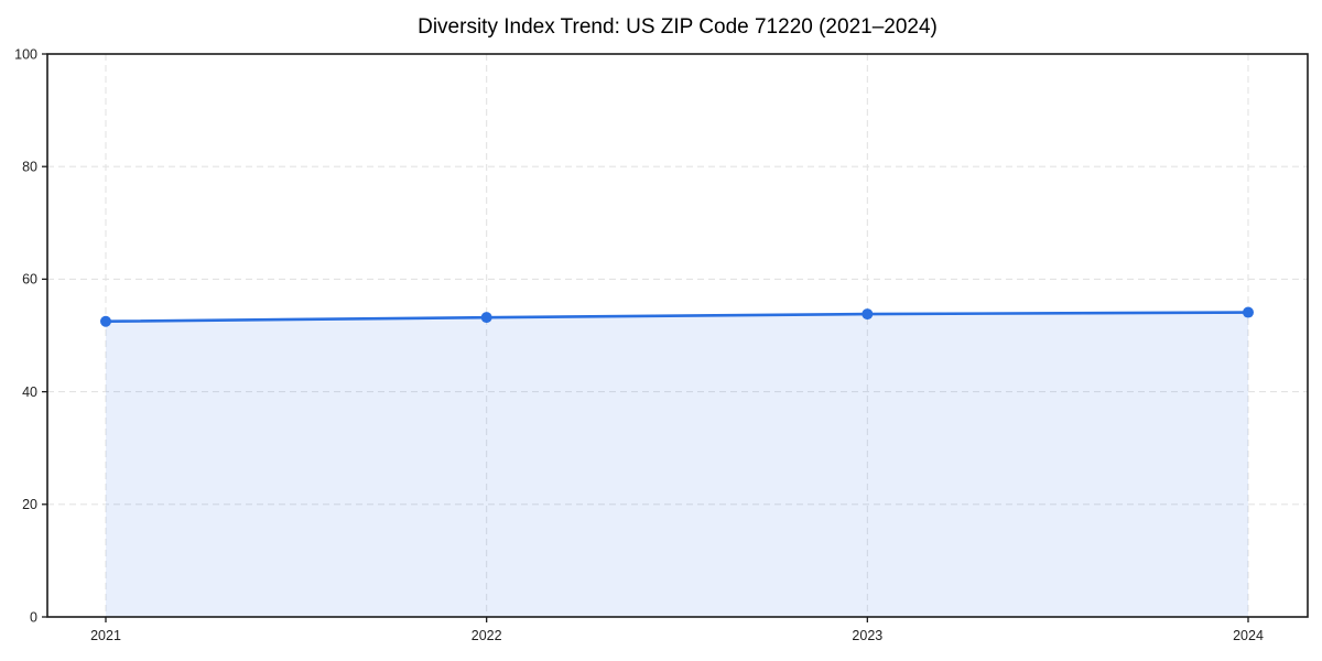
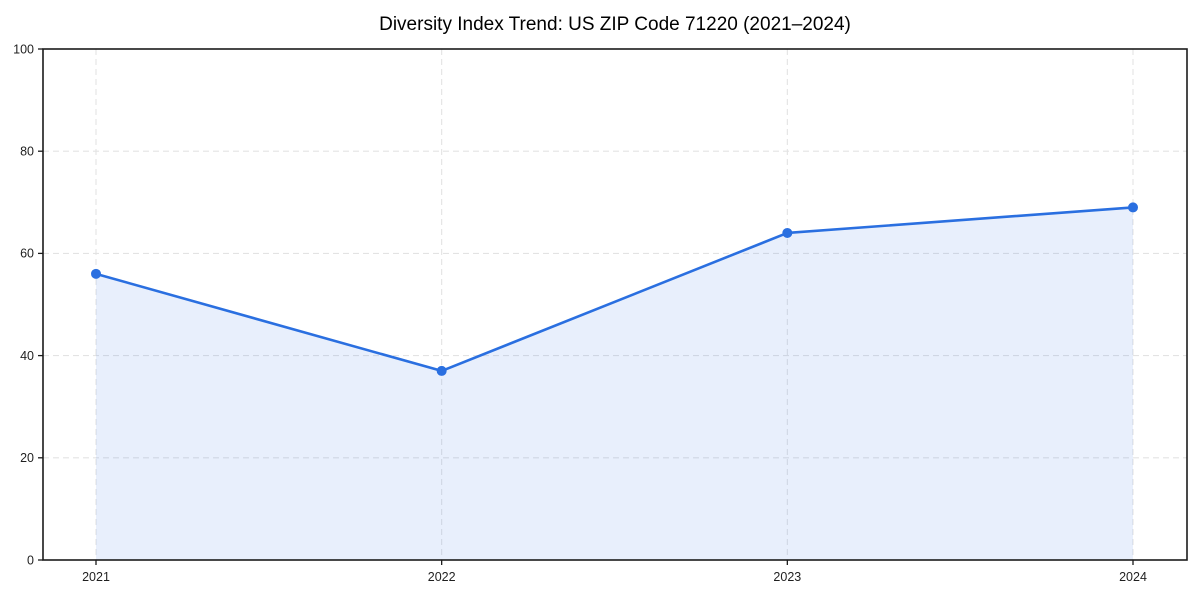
2021: 52 -> 56
2022: 53 -> 37
2023: 54 -> 64
2024: 54 -> 69
